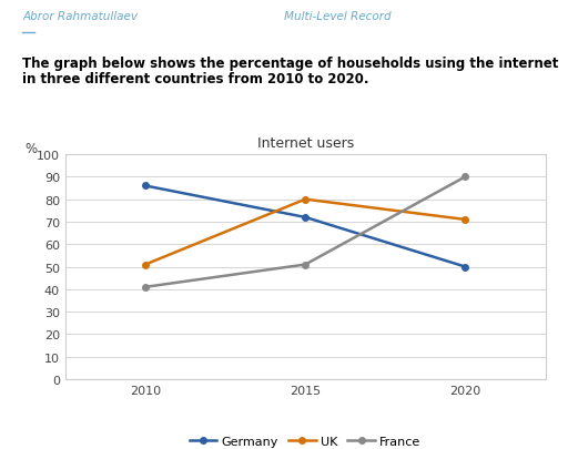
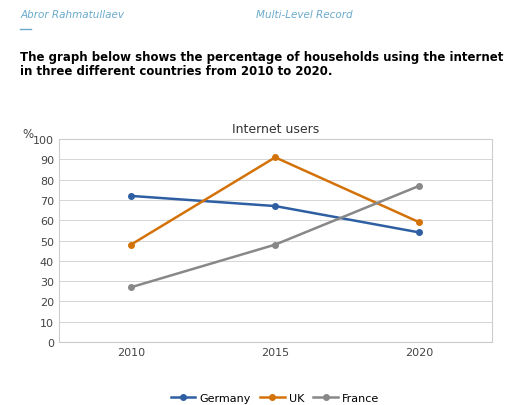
Germany/2010: 86 -> 72
UK/2010: 51 -> 48
France/2010: 41 -> 27
Germany/2015: 72 -> 67
UK/2015: 80 -> 91
France/2015: 51 -> 48
Germany/2020: 50 -> 54
UK/2020: 71 -> 59
France/2020: 90 -> 77
